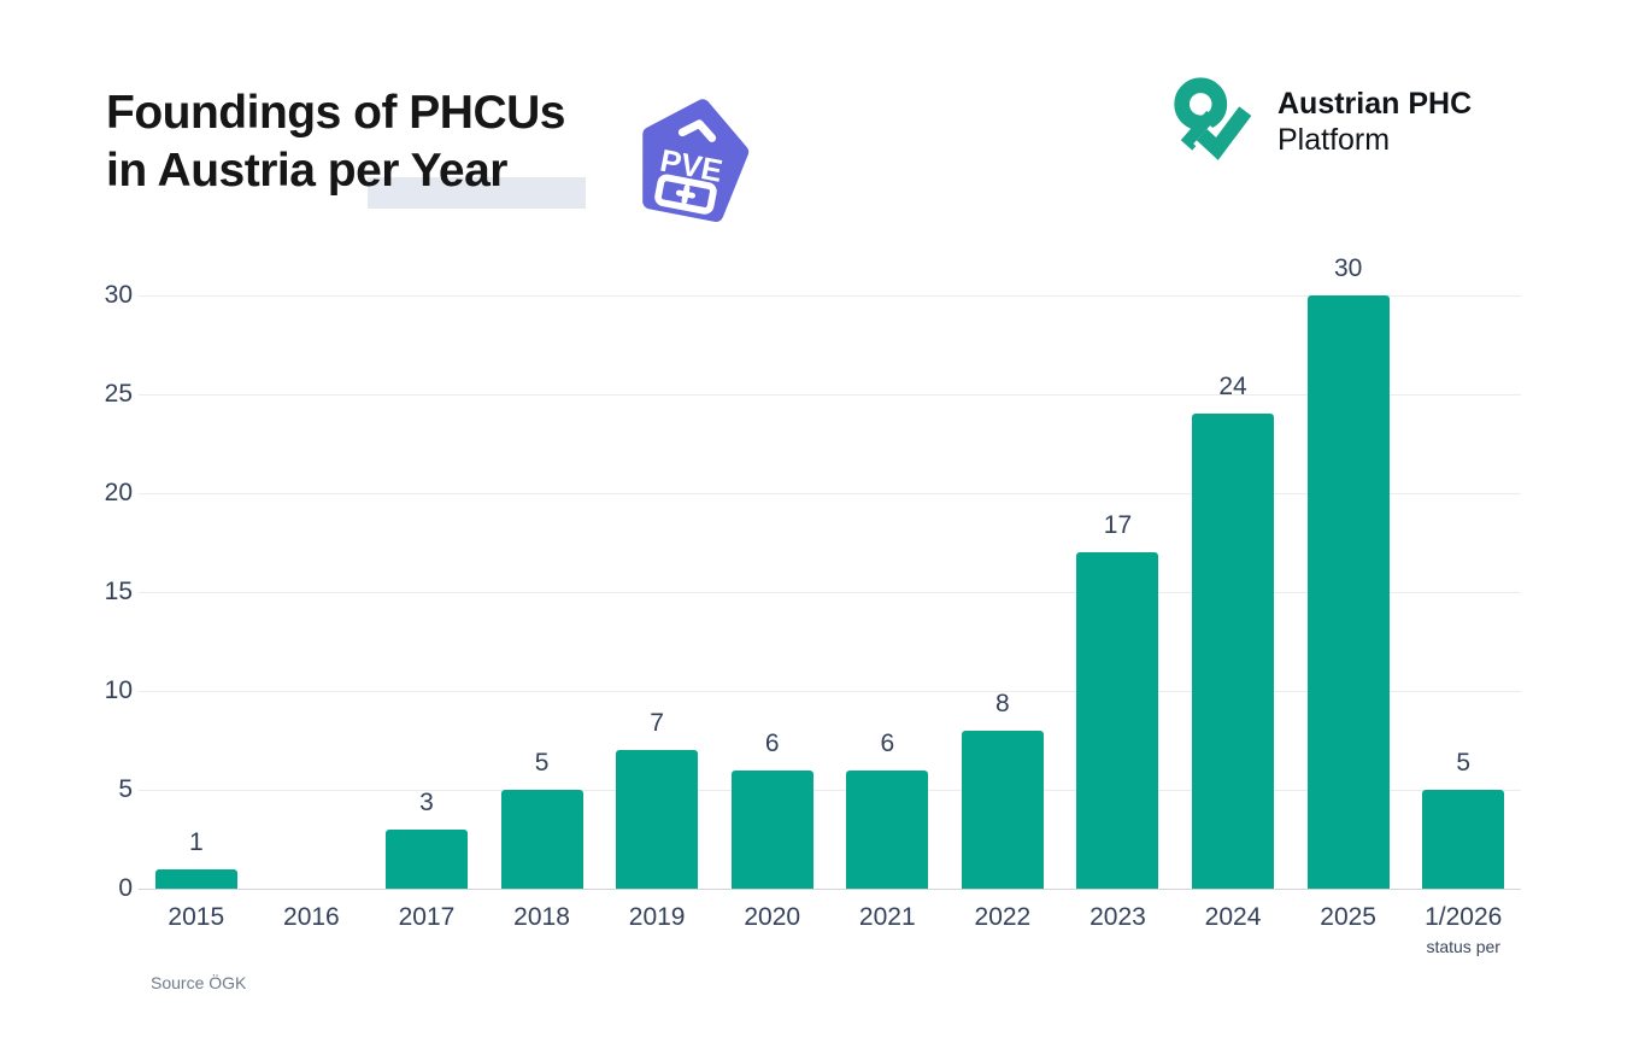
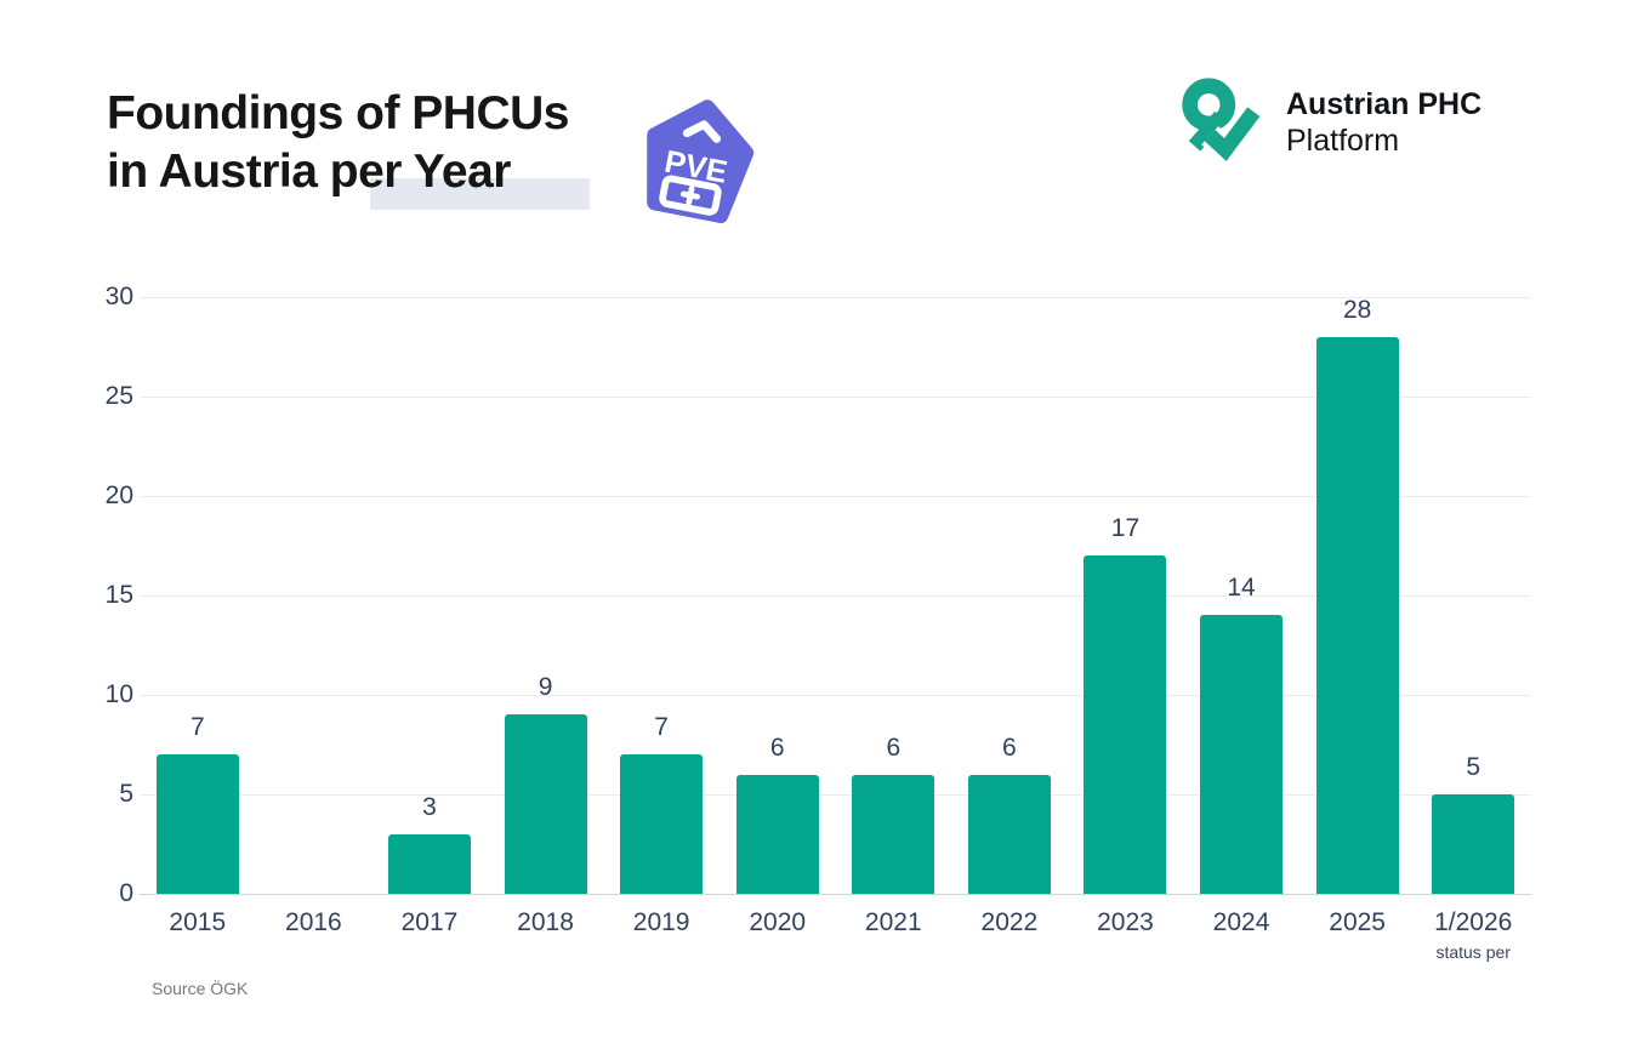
2015: 1 -> 7
2018: 5 -> 9
2022: 8 -> 6
2024: 24 -> 14
2025: 30 -> 28
